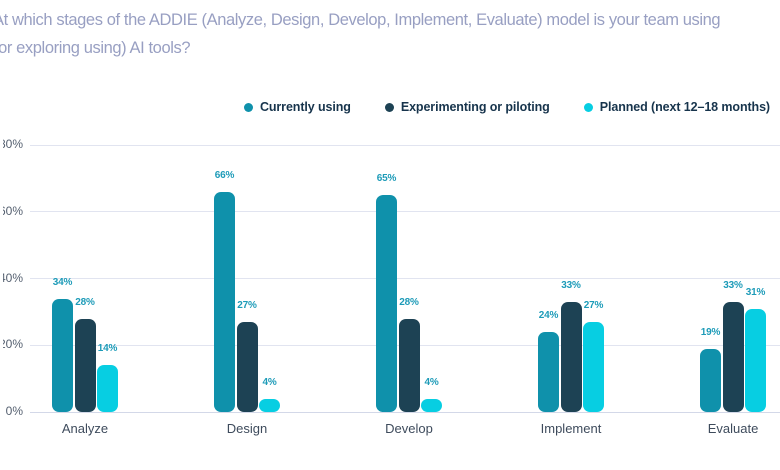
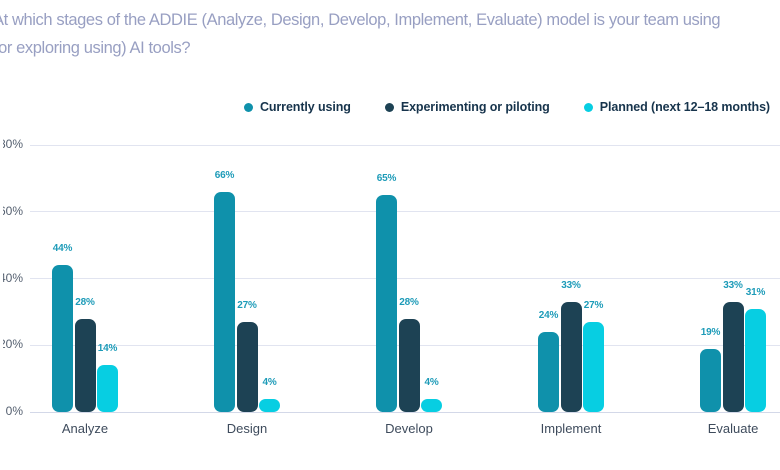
Currently using/Analyze: 34% -> 44%
